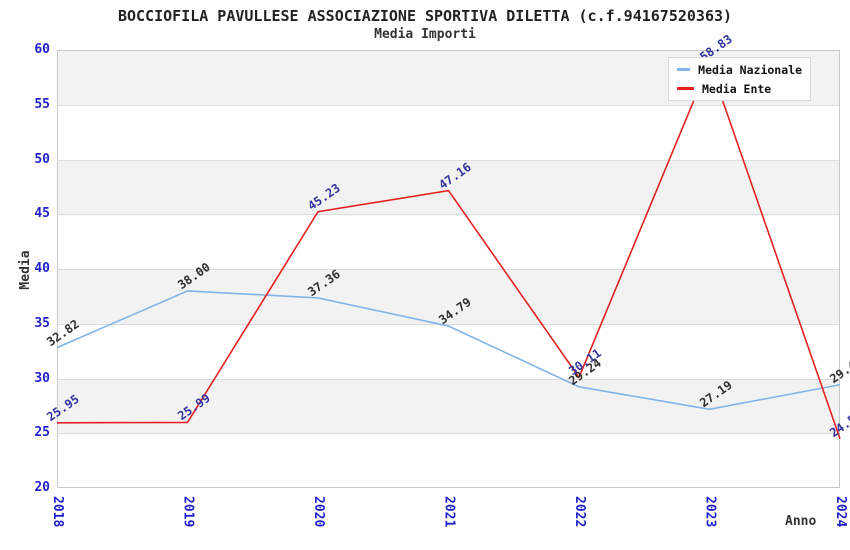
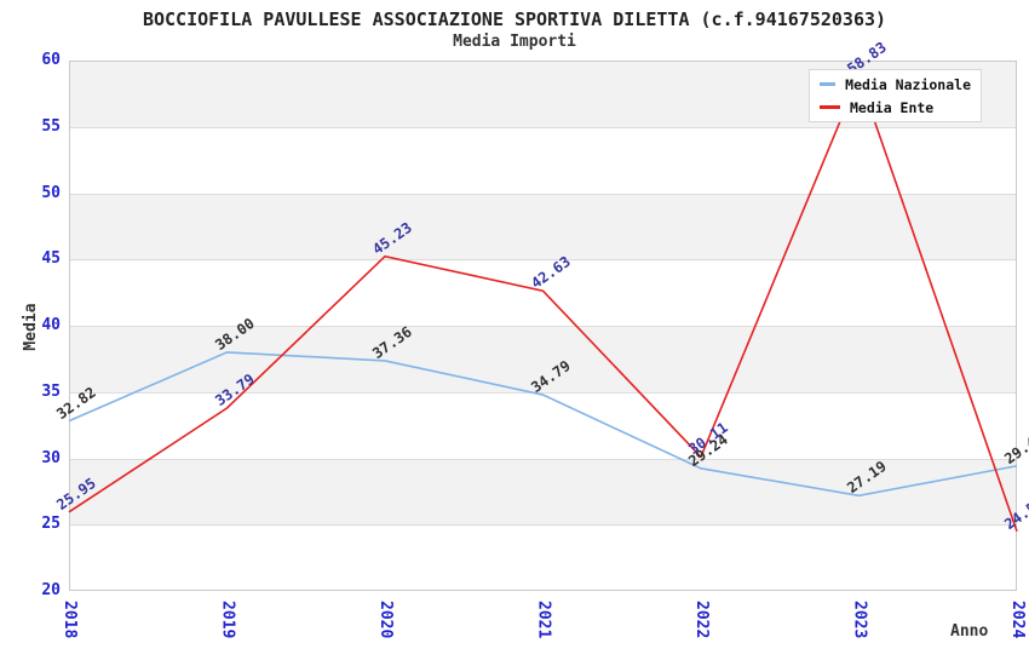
Media Ente/2019: 25.99 -> 33.79
Media Ente/2021: 47.16 -> 42.63
